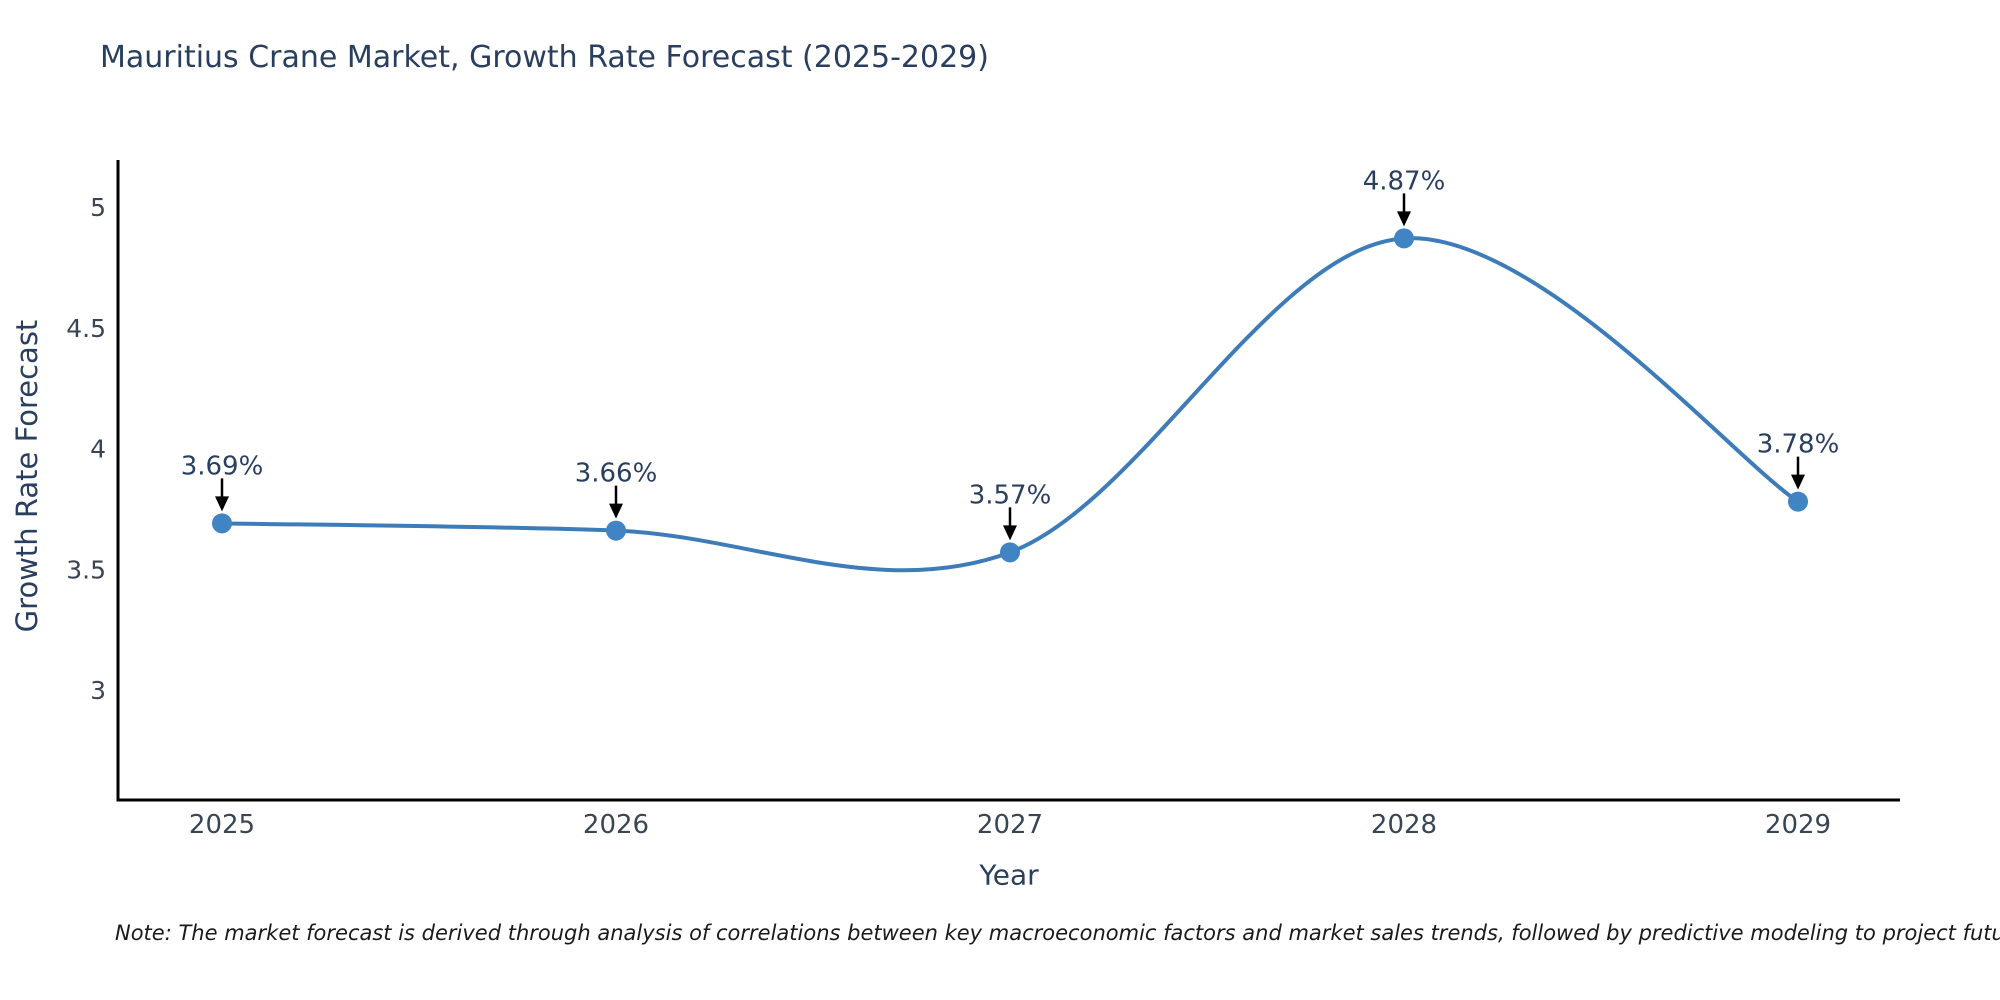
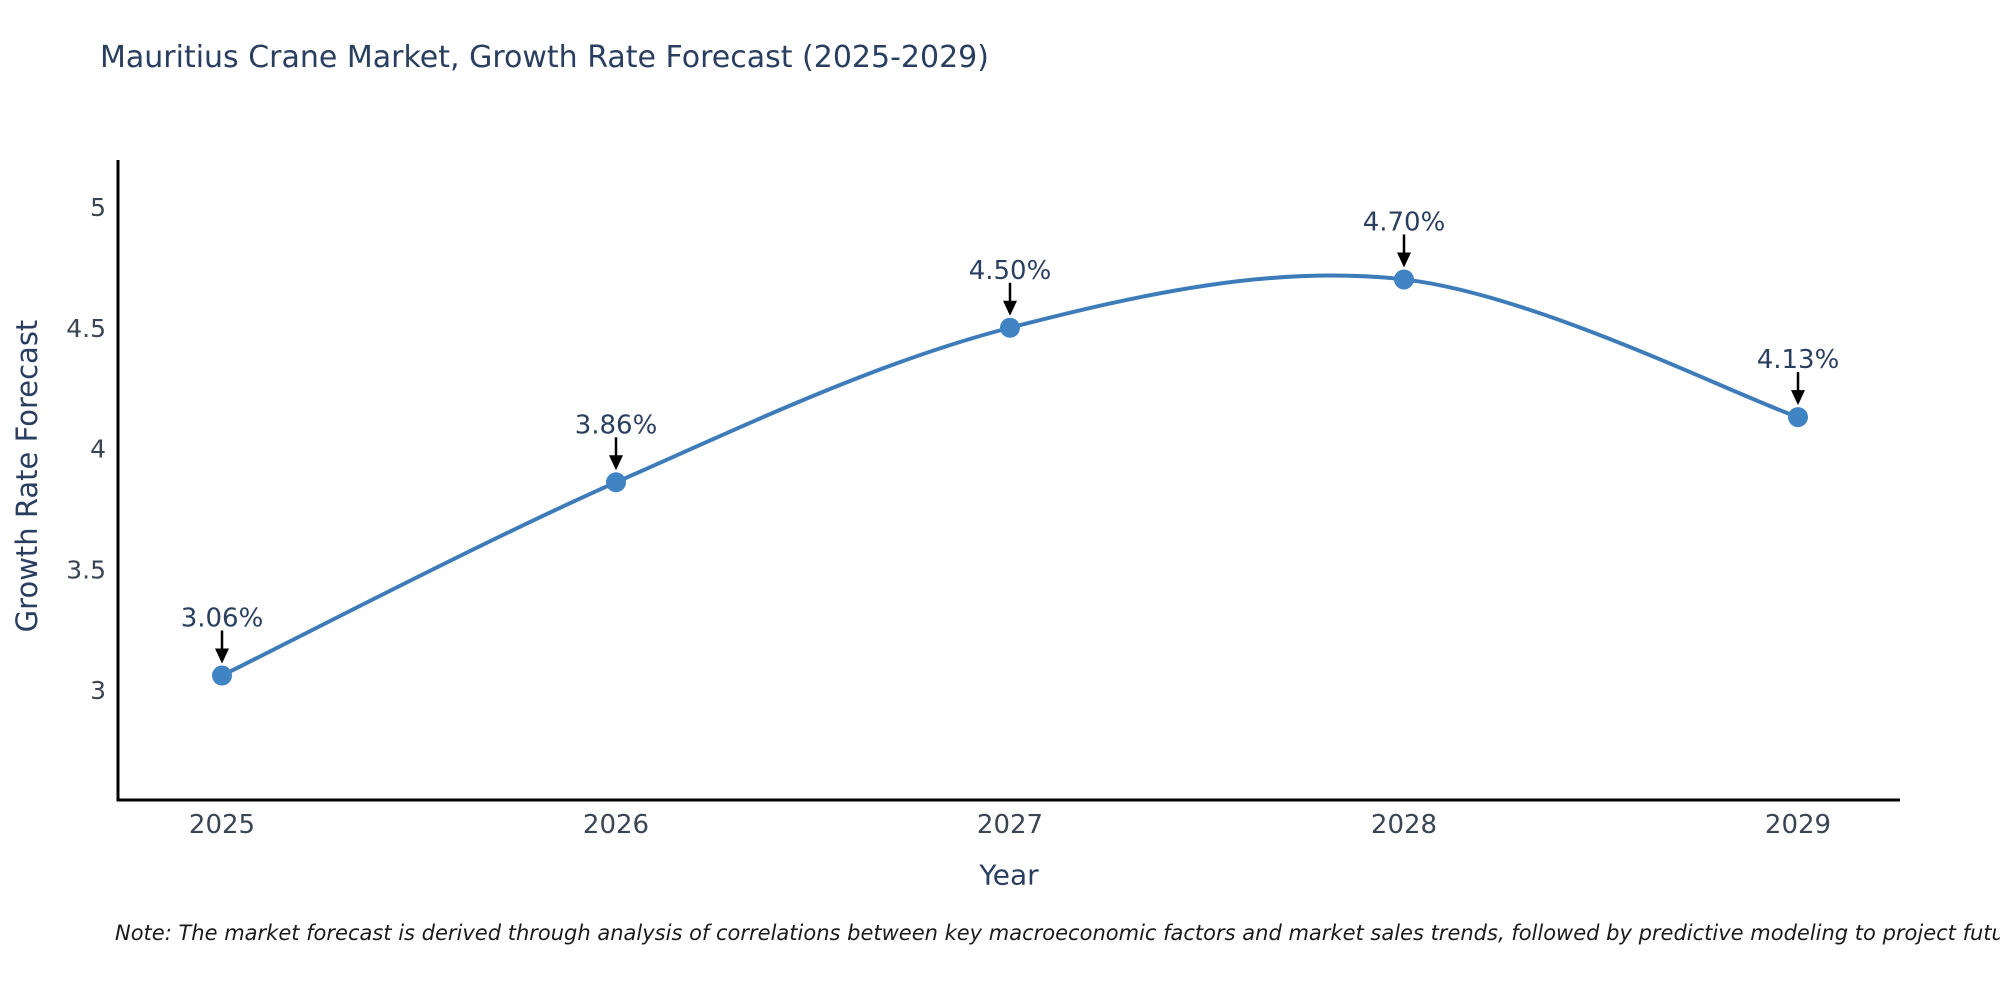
2025: 3.69% -> 3.06%
2026: 3.66% -> 3.86%
2027: 3.57% -> 4.50%
2028: 4.87% -> 4.70%
2029: 3.78% -> 4.13%
